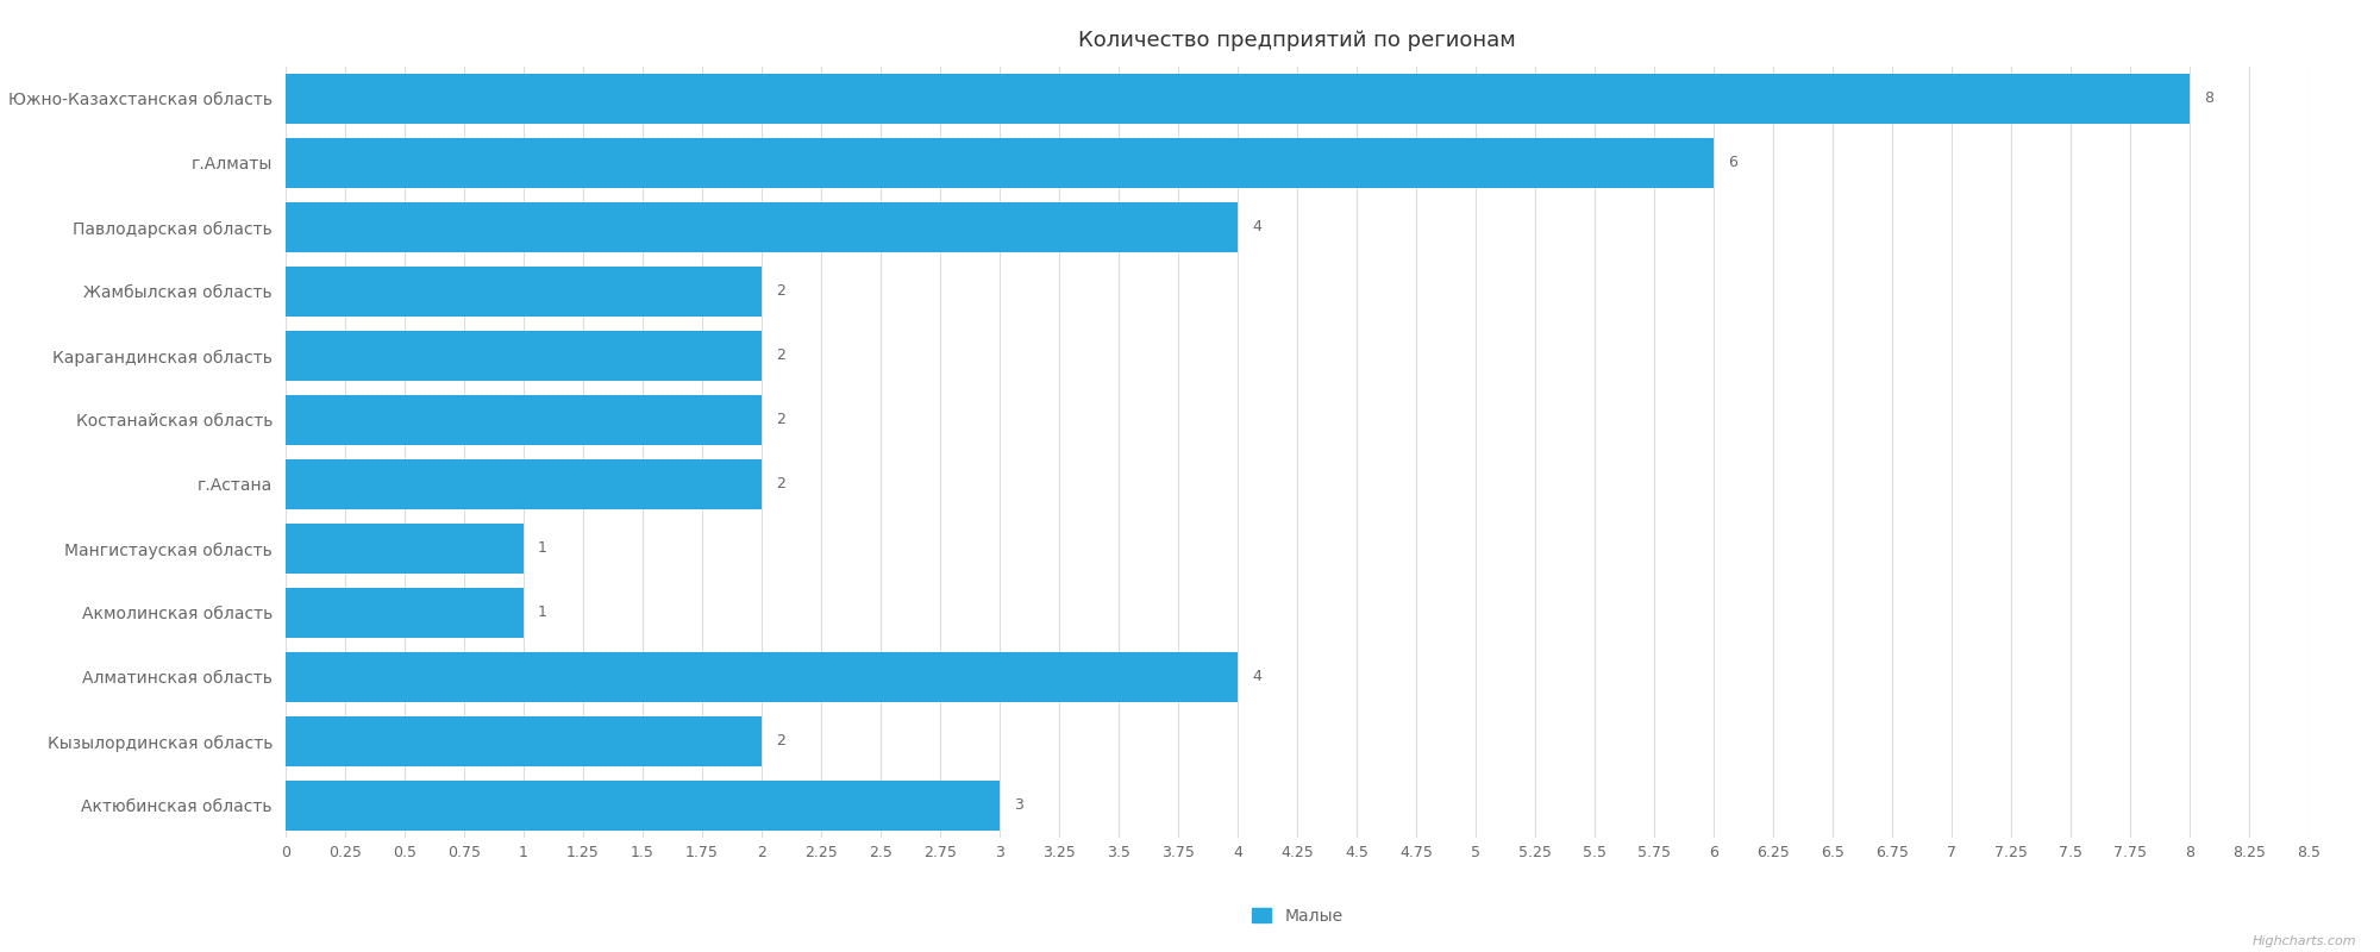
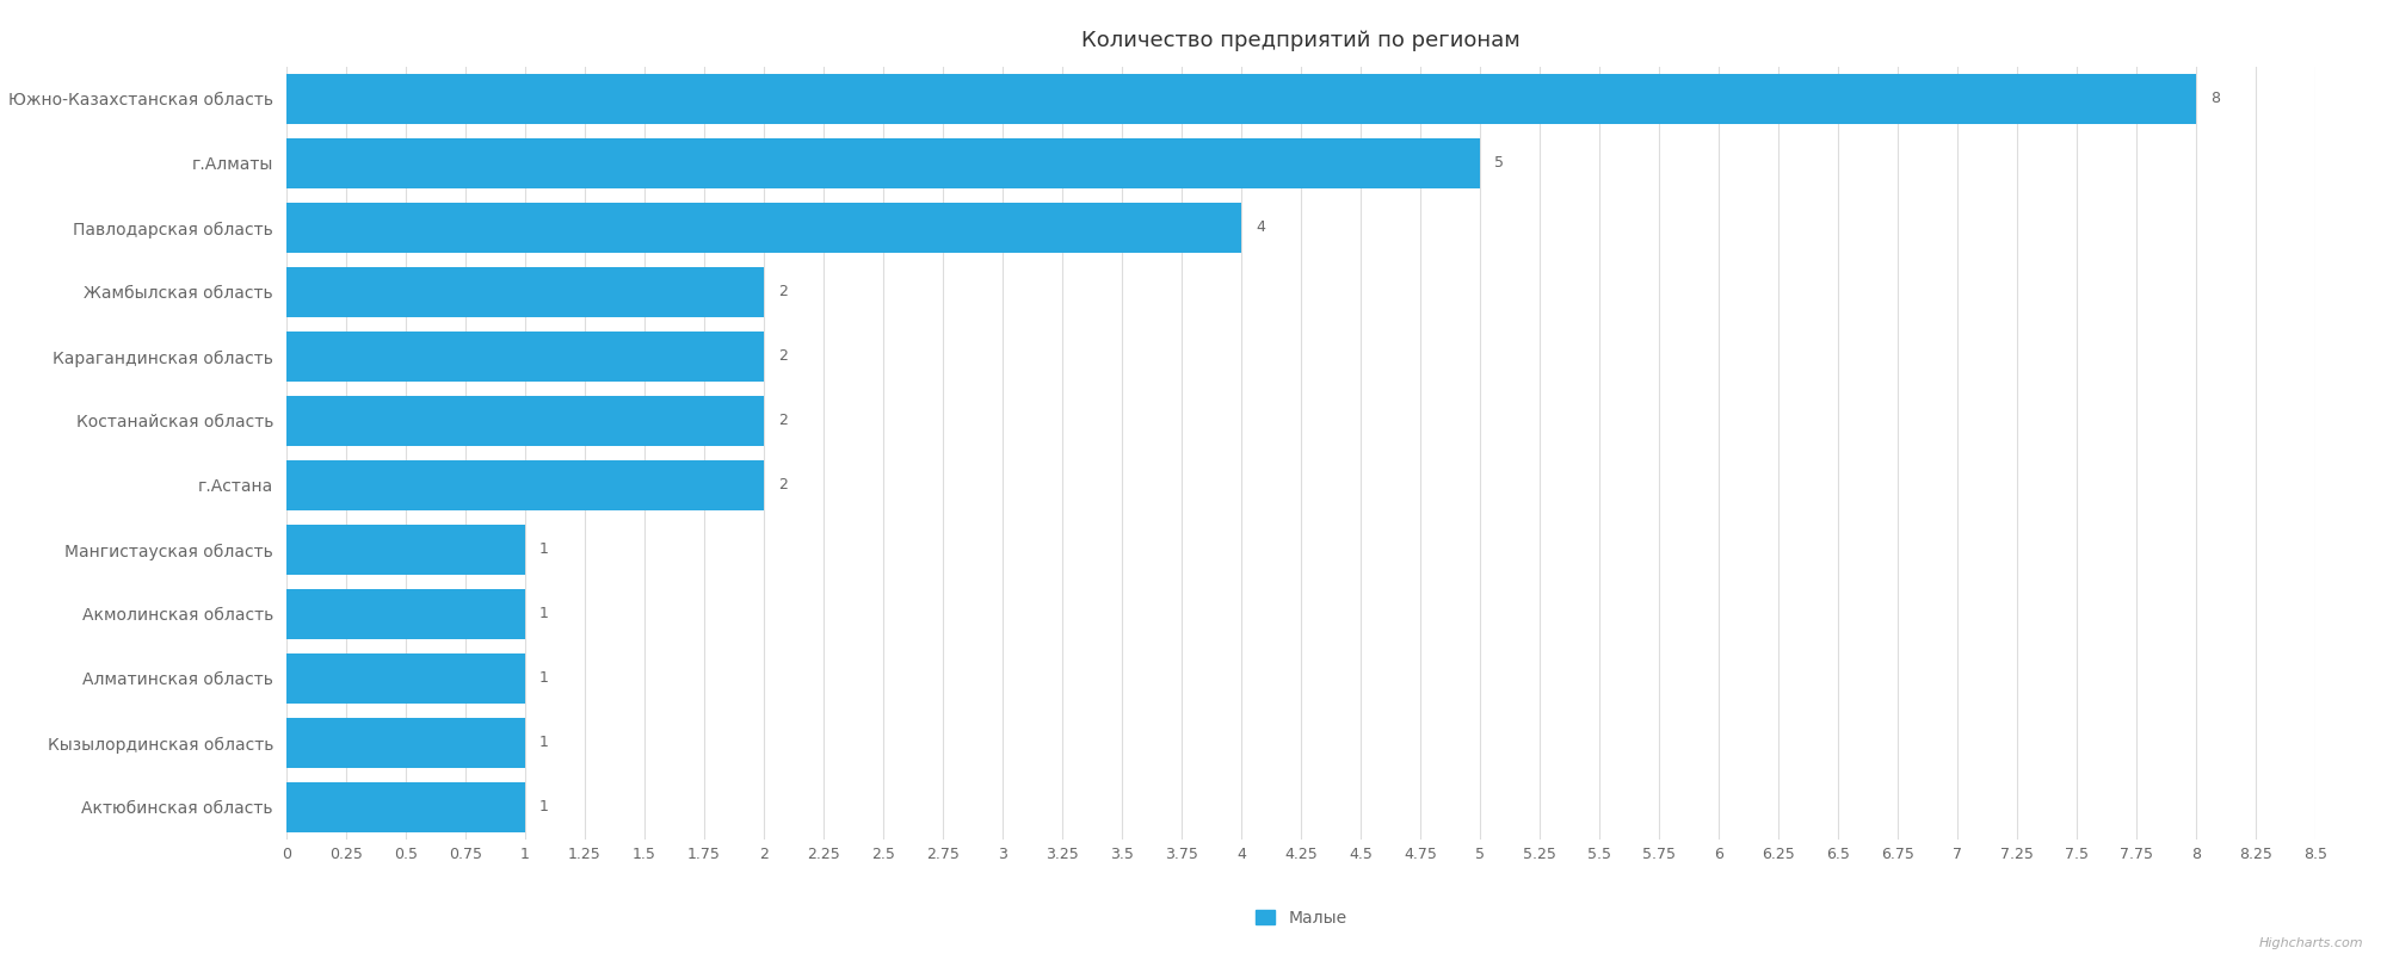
г.Алматы: 6 -> 5
Алматинская область: 4 -> 1
Кызылординская область: 2 -> 1
Актюбинская область: 3 -> 1
